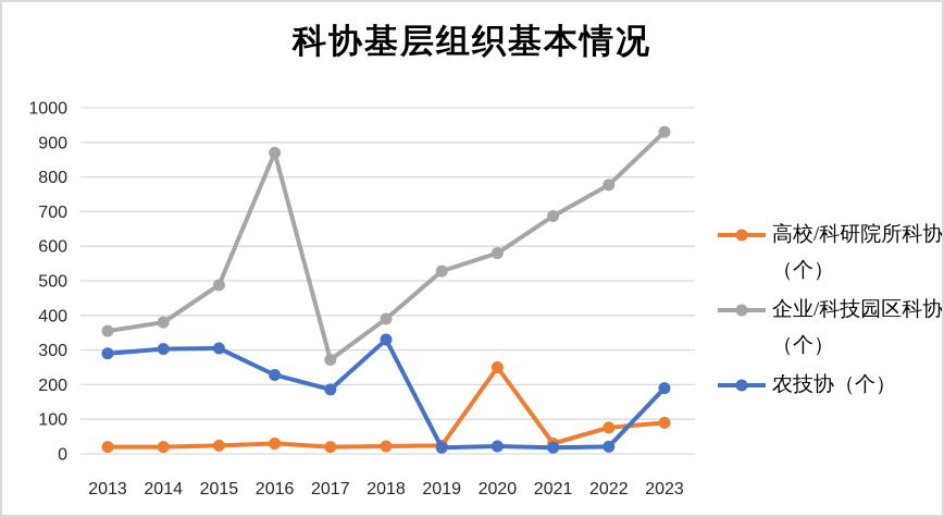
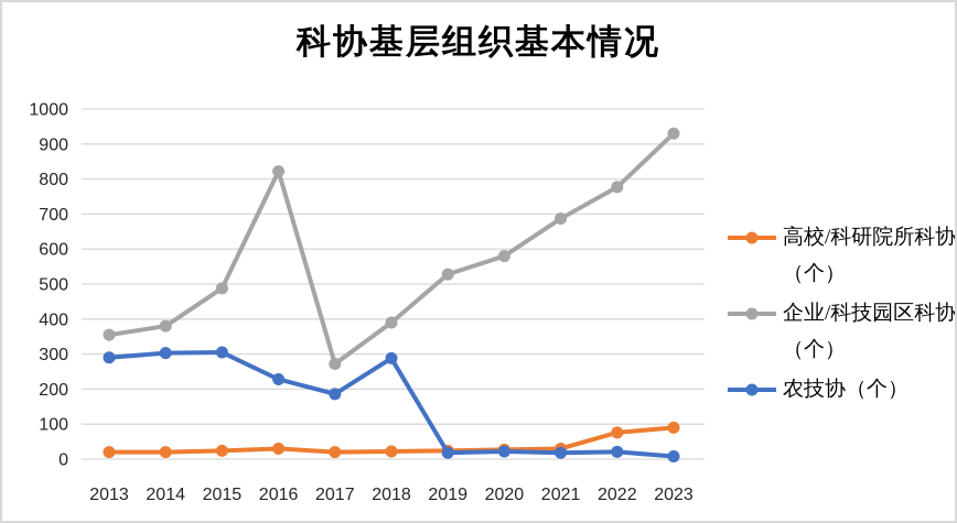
企业/科技园区科协（个）/2016: 870 -> 820
农技协（个）/2018: 330 -> 290
高校/科研院所科协（个）/2020: 250 -> 30
农技协（个）/2023: 190 -> 10
